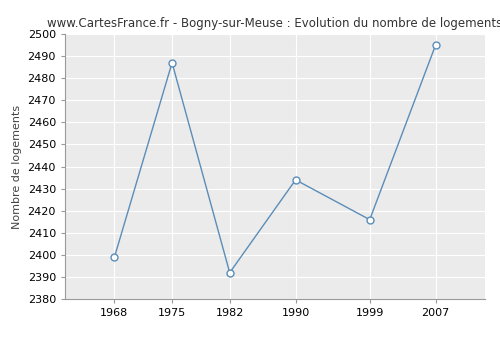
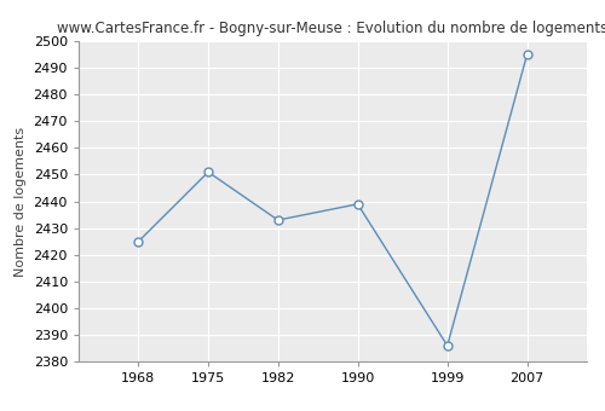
1968: 2399 -> 2425
1975: 2487 -> 2451
1982: 2392 -> 2433
1990: 2434 -> 2439
1999: 2416 -> 2386
